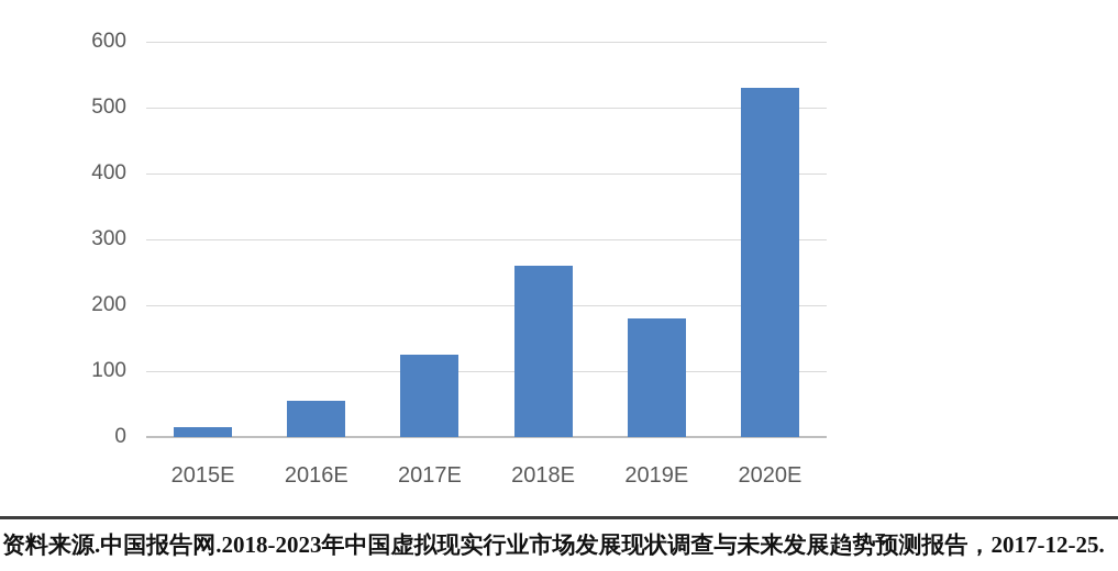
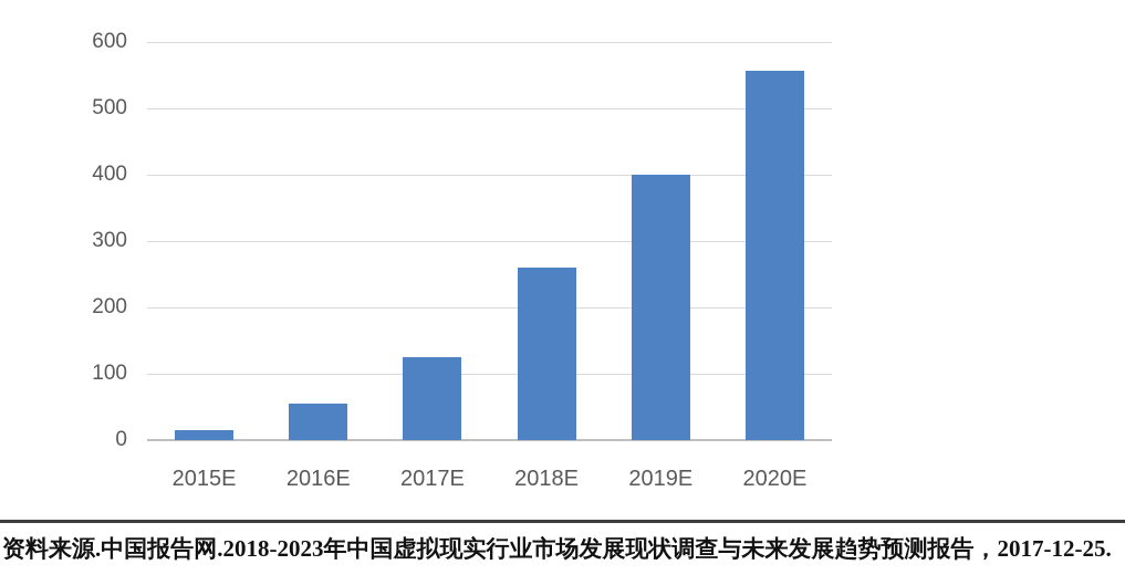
2019E: 180 -> 400
2020E: 530 -> 560
